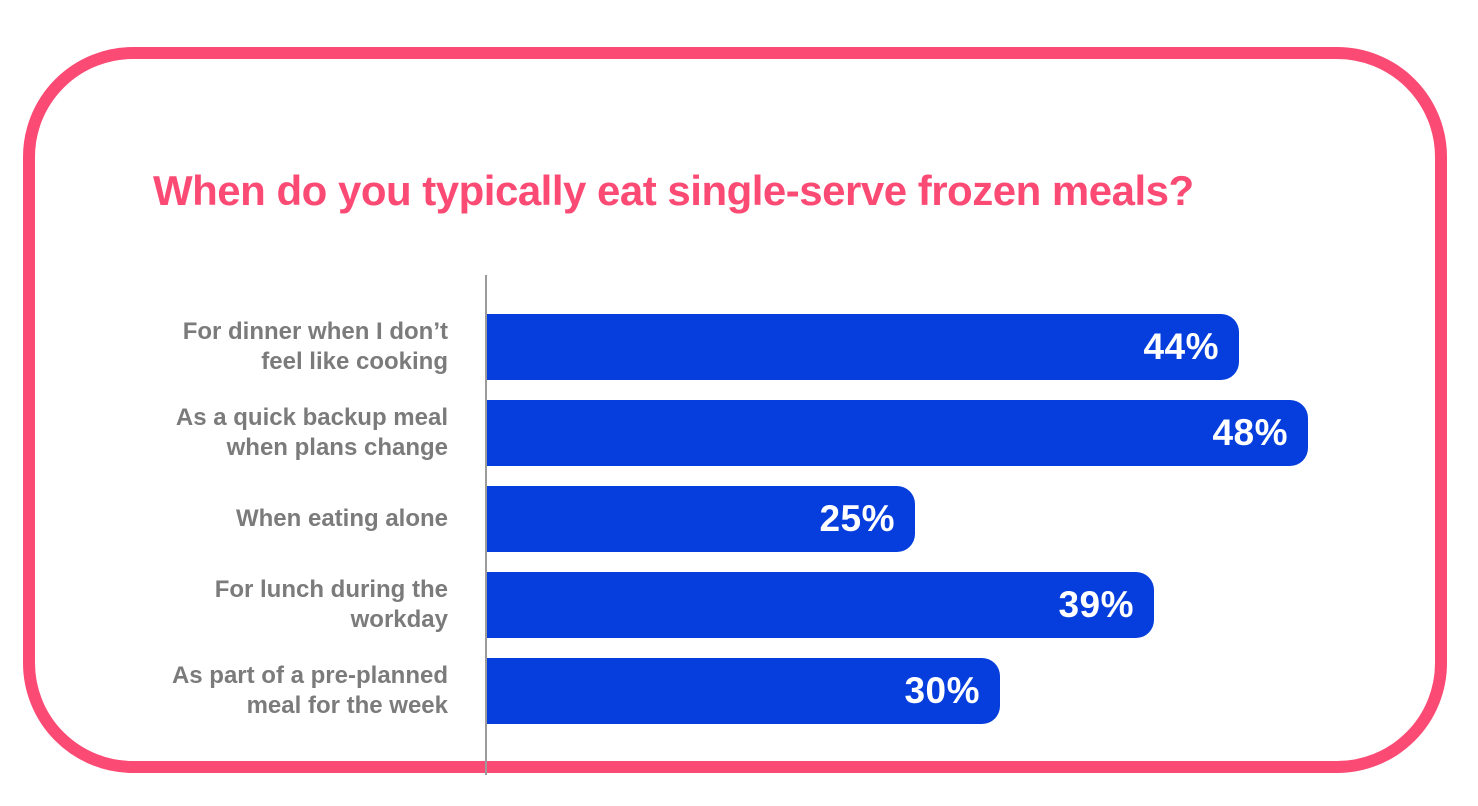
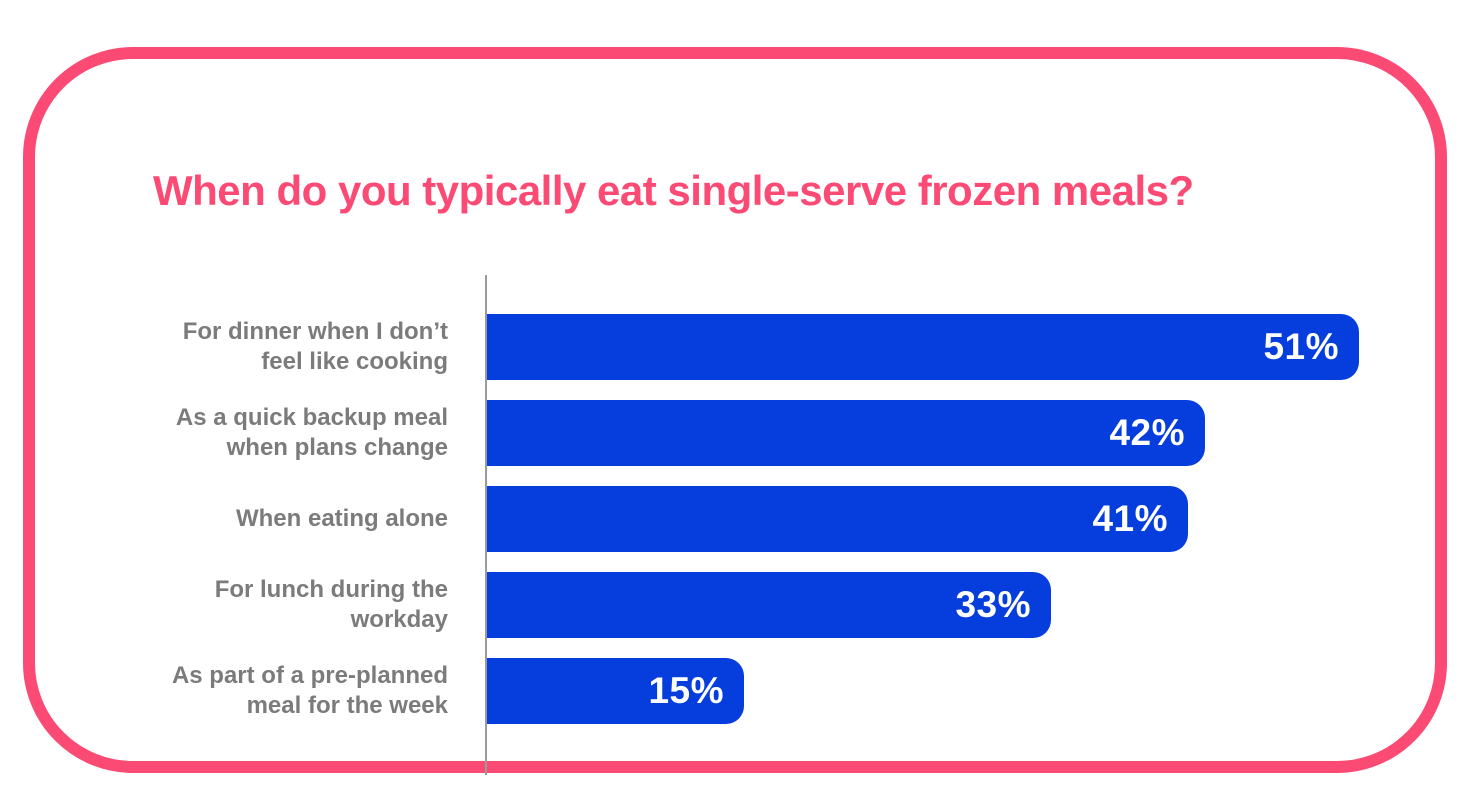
For dinner when I don’t feel like cooking: 44% -> 51%
As a quick backup meal when plans change: 48% -> 42%
When eating alone: 25% -> 41%
For lunch during the workday: 39% -> 33%
As part of a pre-planned meal for the week: 30% -> 15%
